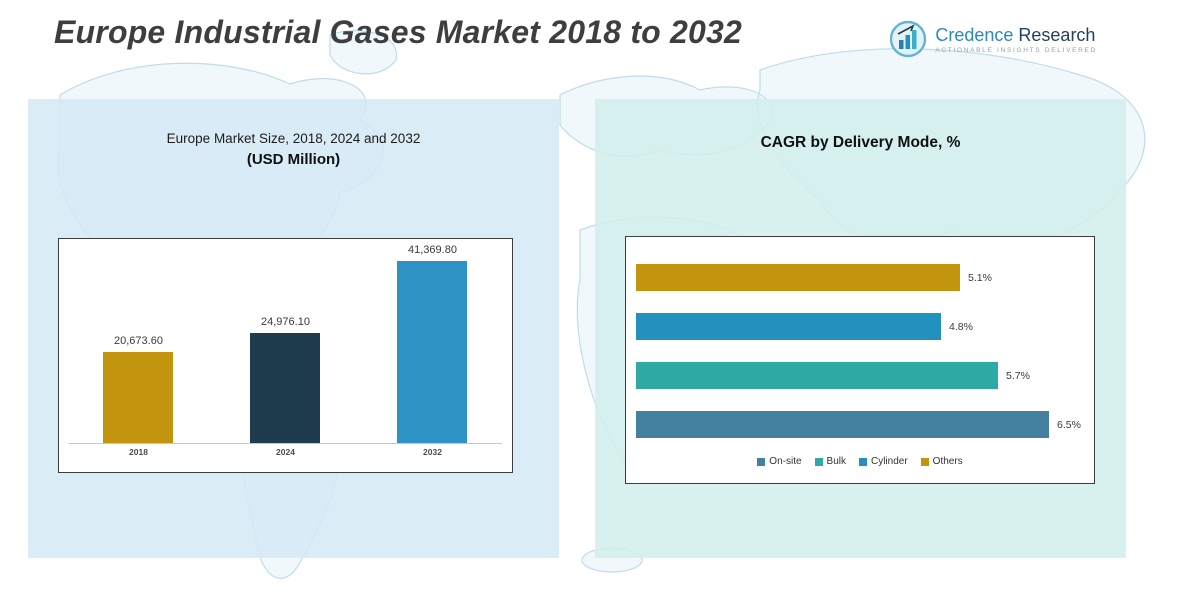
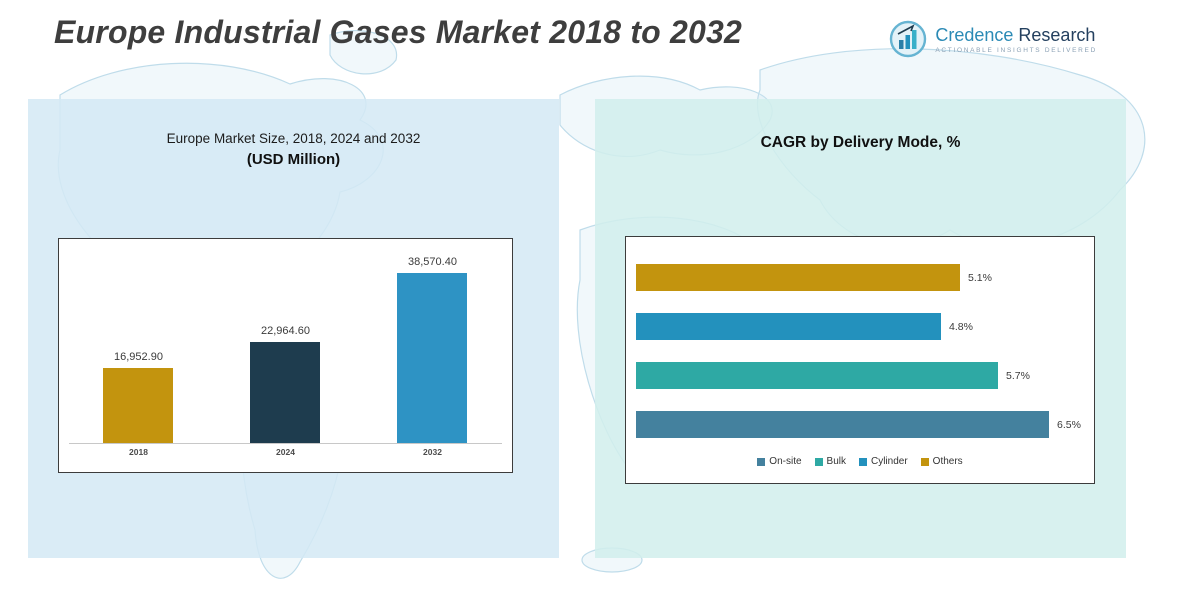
Europe Market Size, 2018, 2024 and 2032/2018: 20,673.60 -> 16,952.90
Europe Market Size, 2018, 2024 and 2032/2024: 24,976.10 -> 22,964.60
Europe Market Size, 2018, 2024 and 2032/2032: 41,369.80 -> 38,570.40
